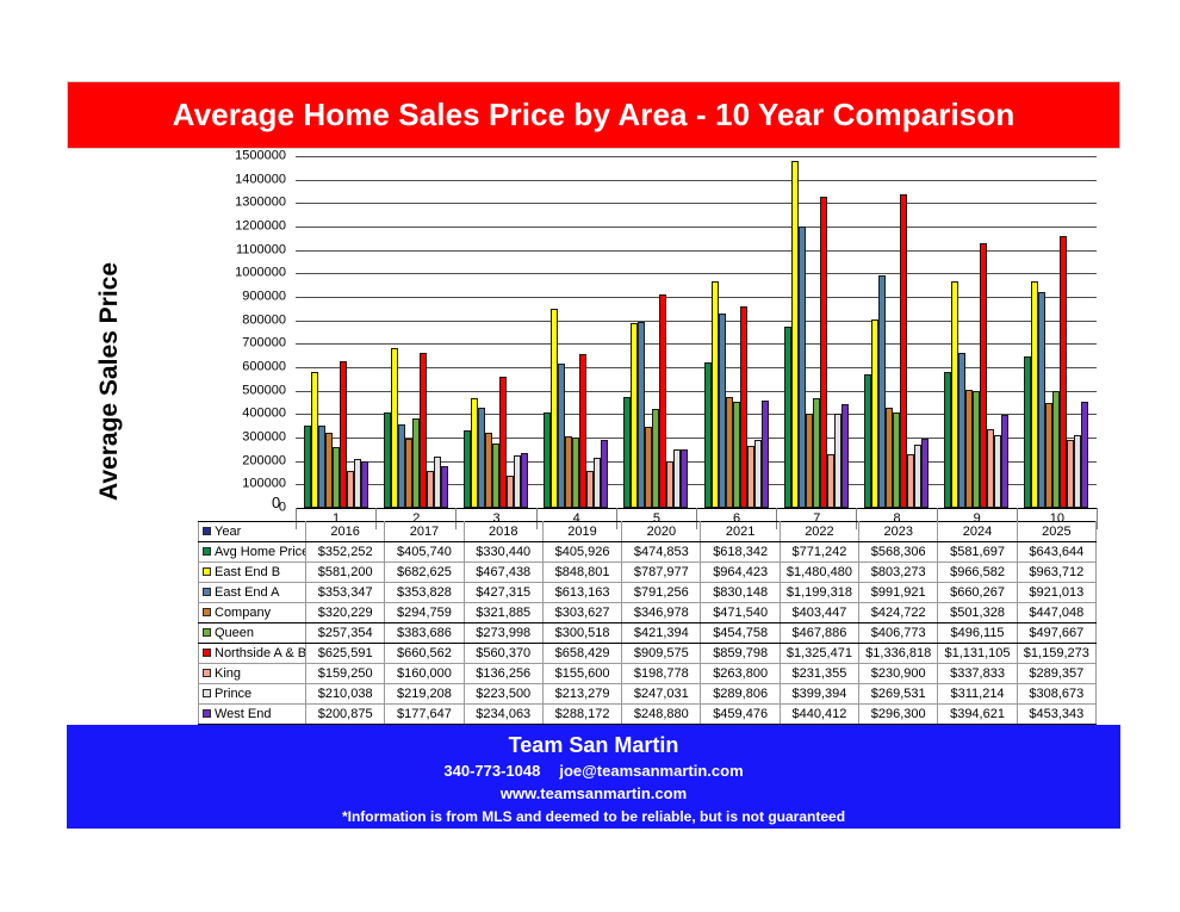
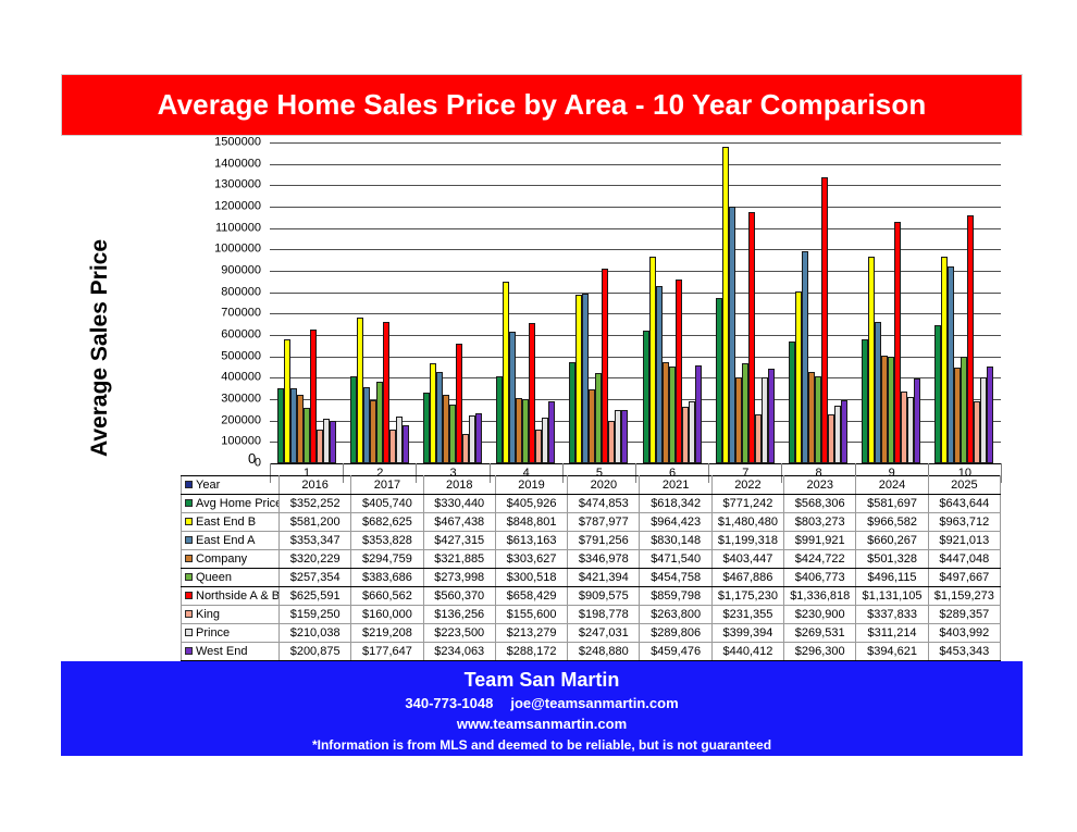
Northside A & B/7: $1,325,471 -> $1,175,230
Prince/10: $308,673 -> $403,992
